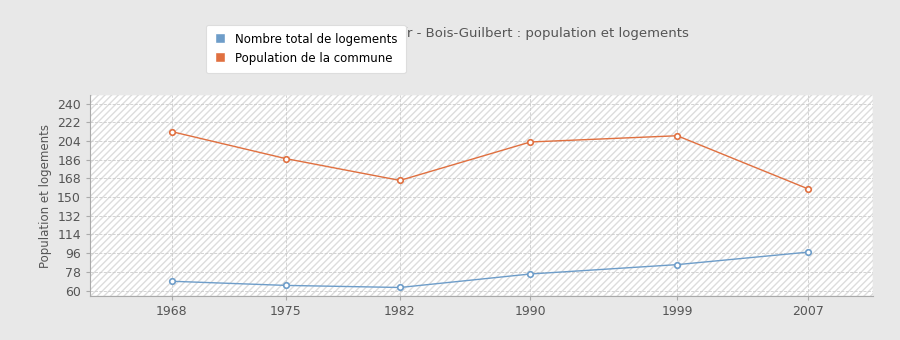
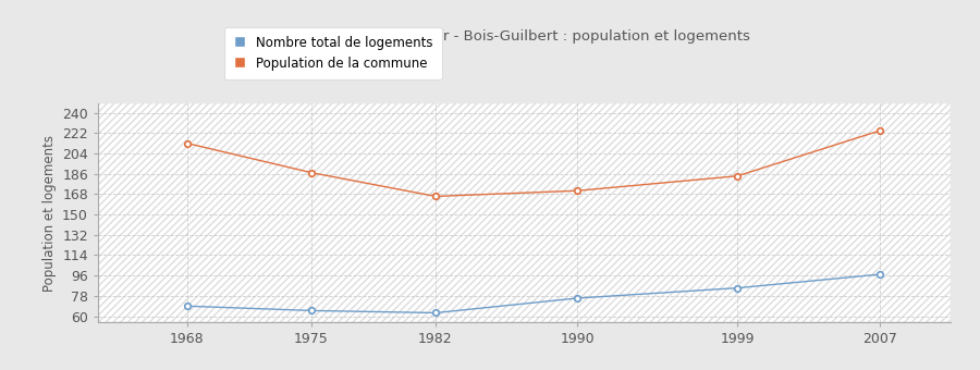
Population de la commune/1990: 203 -> 171
Population de la commune/1999: 209 -> 184
Population de la commune/2007: 158 -> 224
